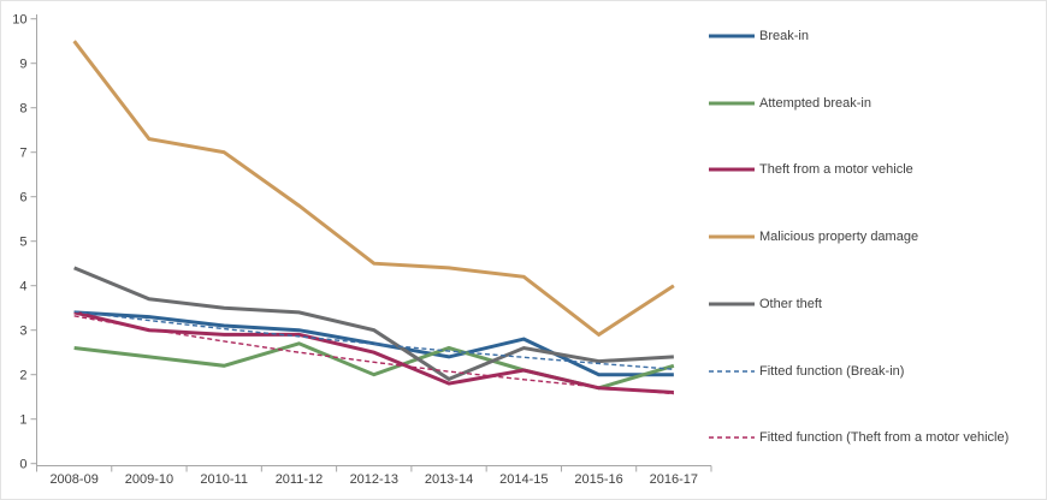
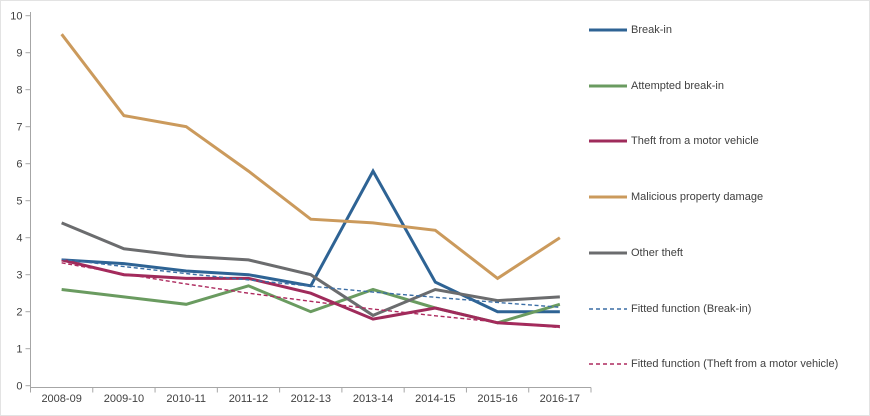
Break-in/2013-14: 2.4 -> 5.8
